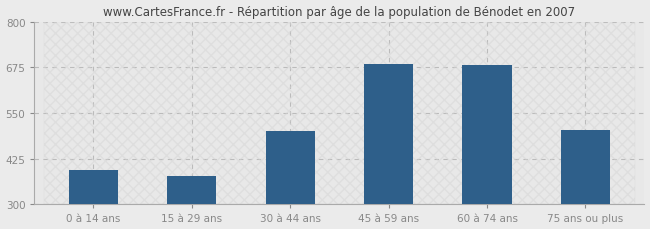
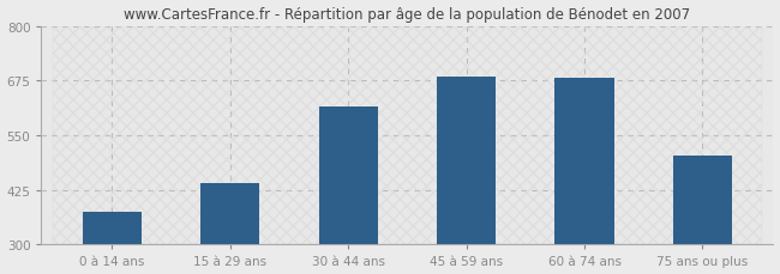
0 à 14 ans: 395 -> 375
15 à 29 ans: 378 -> 440
30 à 44 ans: 500 -> 615
